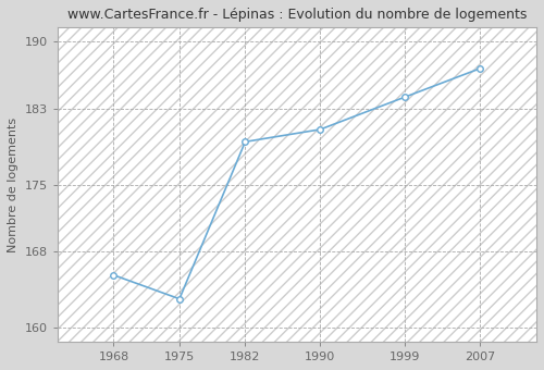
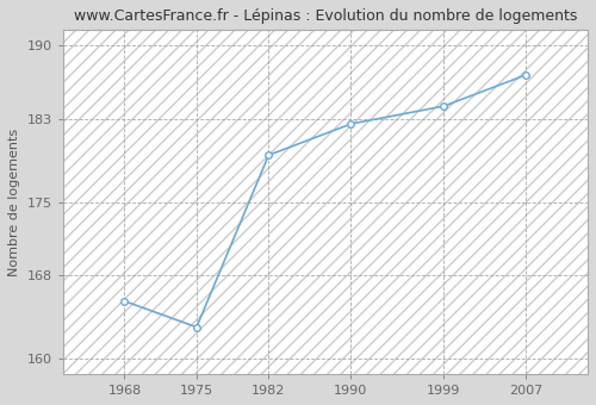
1990: 180.8 -> 182.5
